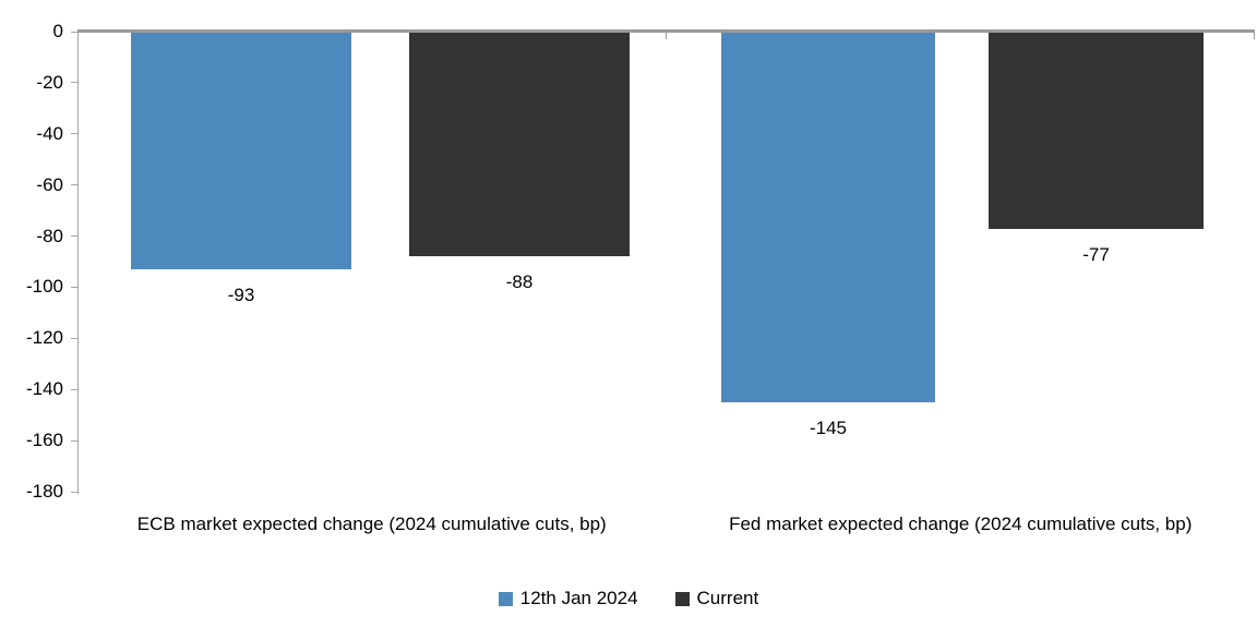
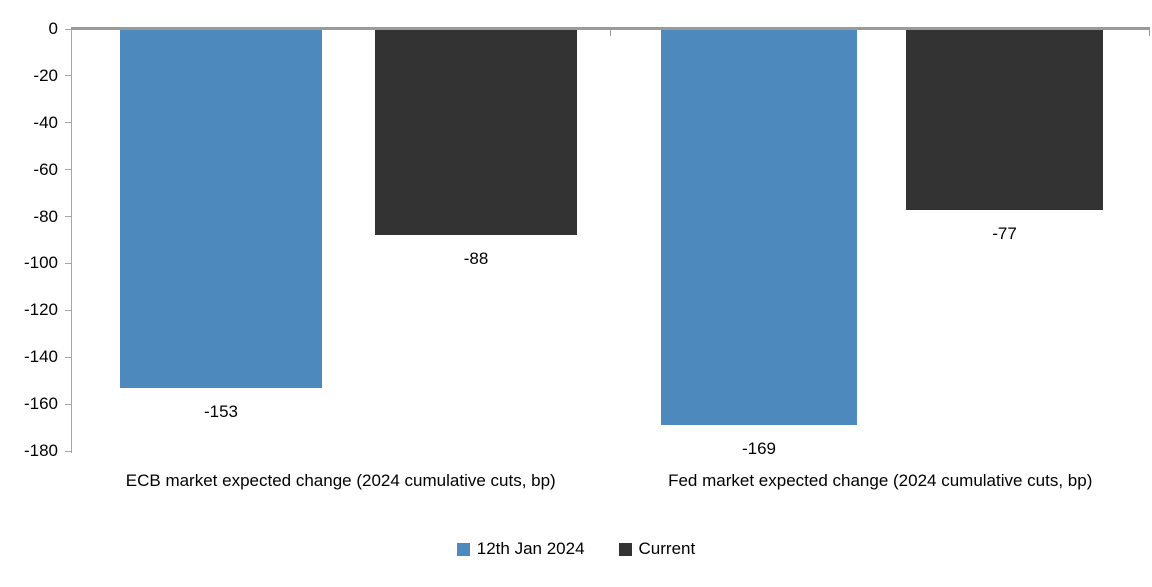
12th Jan 2024/ECB market expected change (2024 cumulative cuts, bp): -93 -> -153
12th Jan 2024/Fed market expected change (2024 cumulative cuts, bp): -145 -> -169
